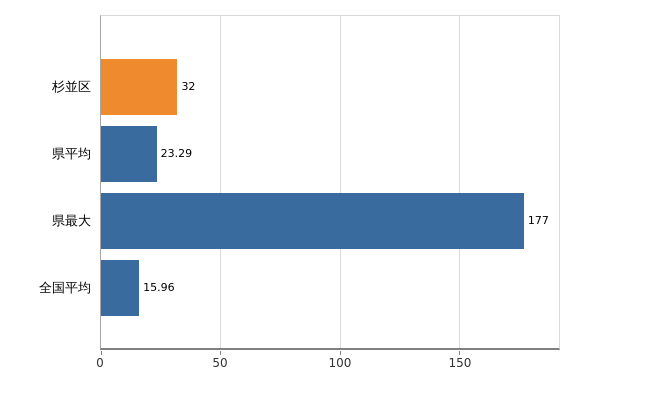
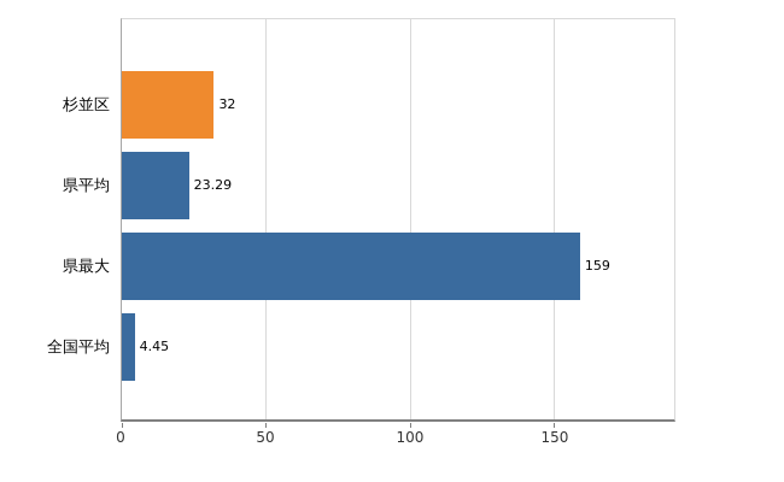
県最大: 177 -> 159
全国平均: 15.96 -> 4.45
